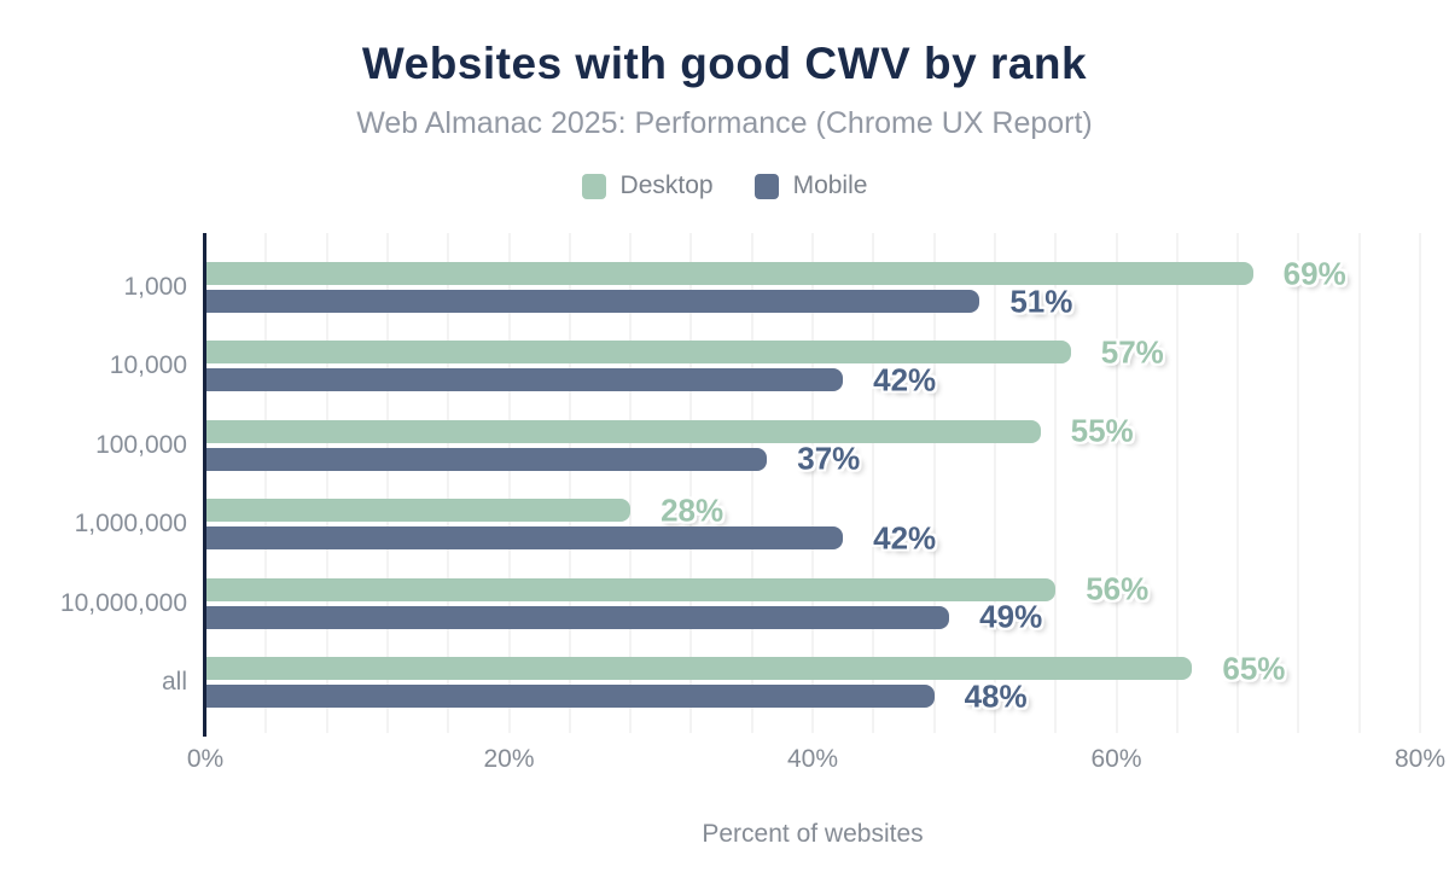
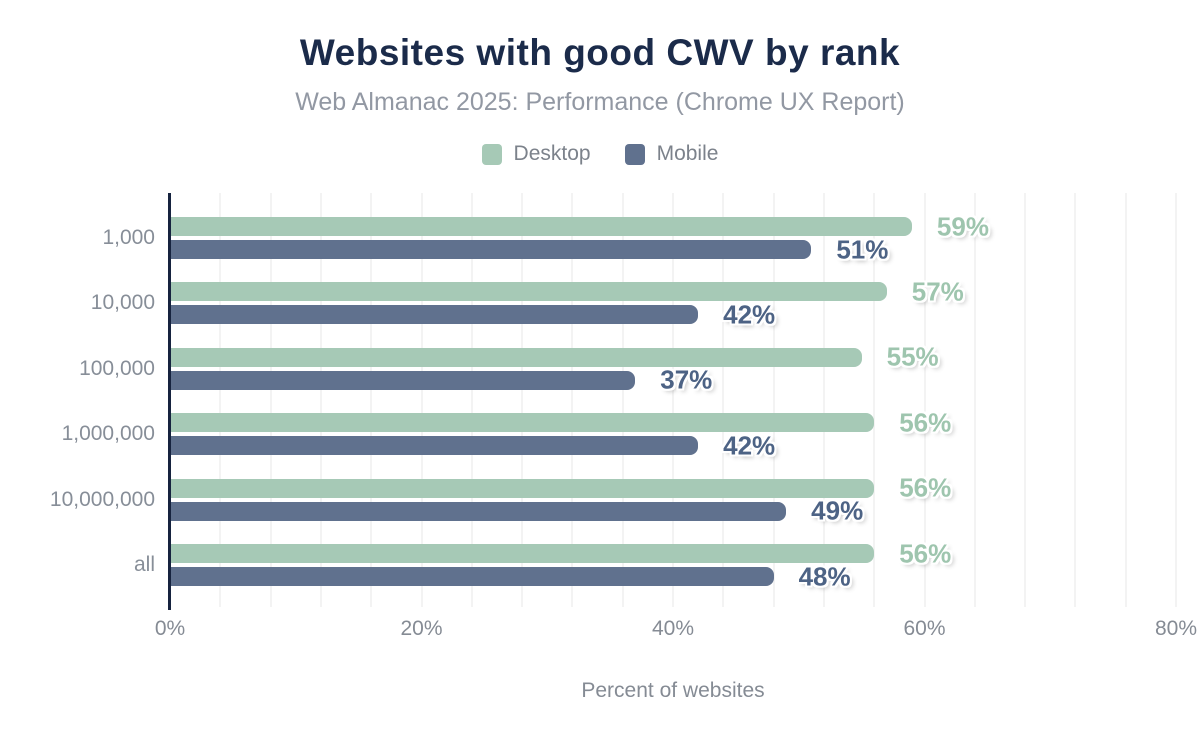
Desktop/1,000: 69% -> 59%
Desktop/1,000,000: 28% -> 56%
Desktop/all: 65% -> 56%
